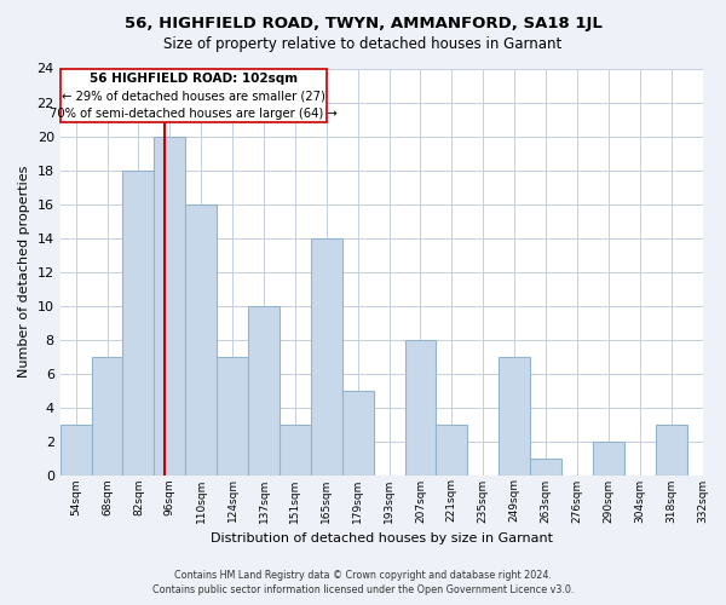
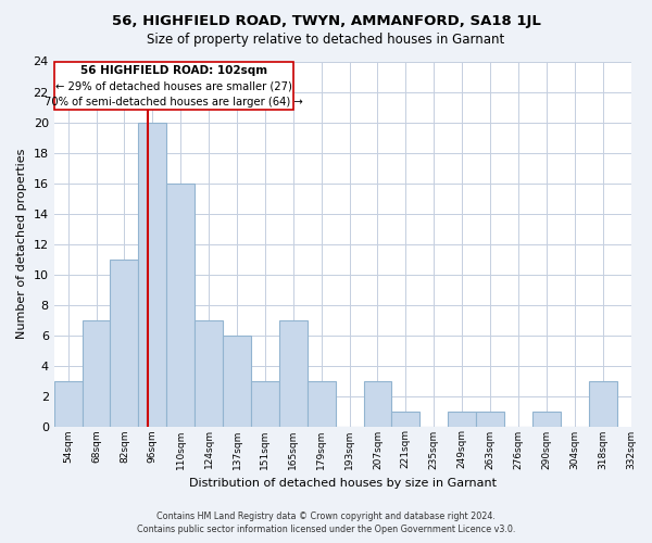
82sqm: 18 -> 11
137sqm: 10 -> 6
165sqm: 14 -> 7
179sqm: 5 -> 3
207sqm: 8 -> 3
221sqm: 3 -> 1
249sqm: 7 -> 1
290sqm: 2 -> 1
